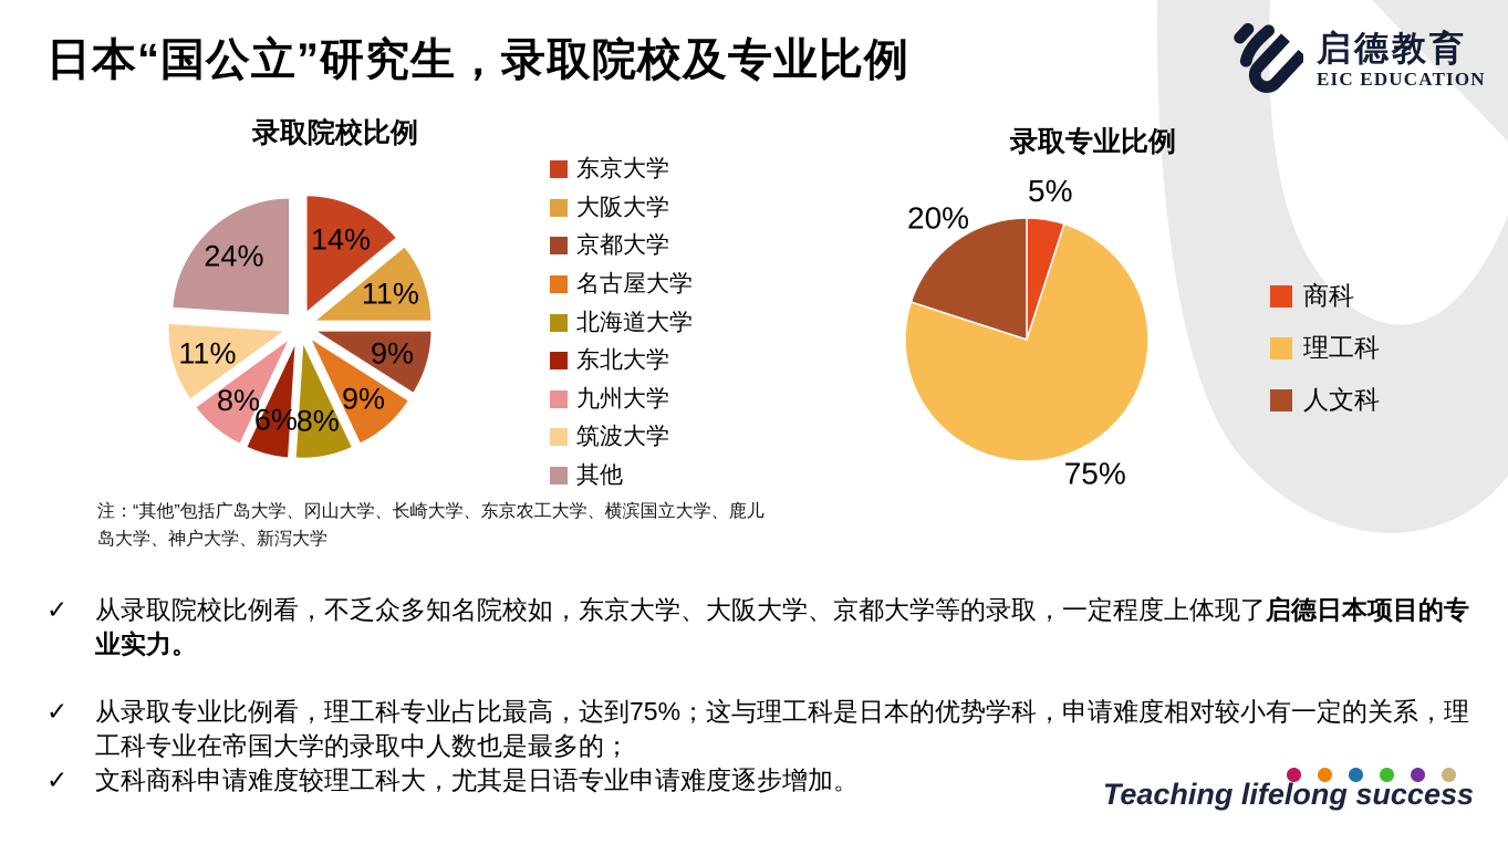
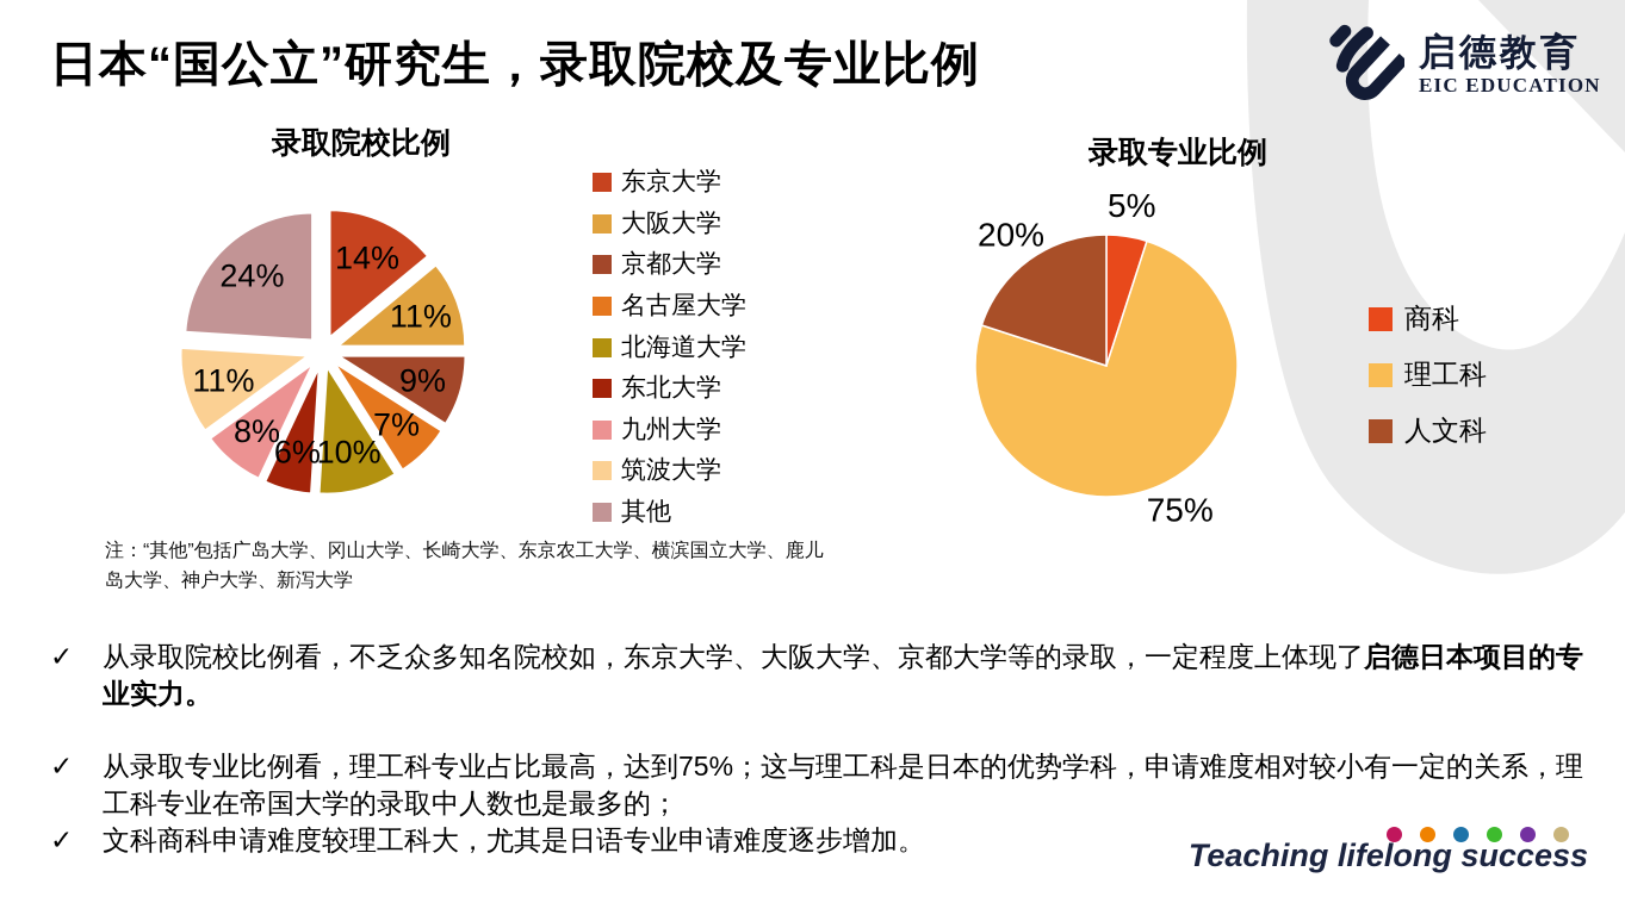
录取院校比例/名古屋大学: 9% -> 7%
录取院校比例/北海道大学: 8% -> 10%
